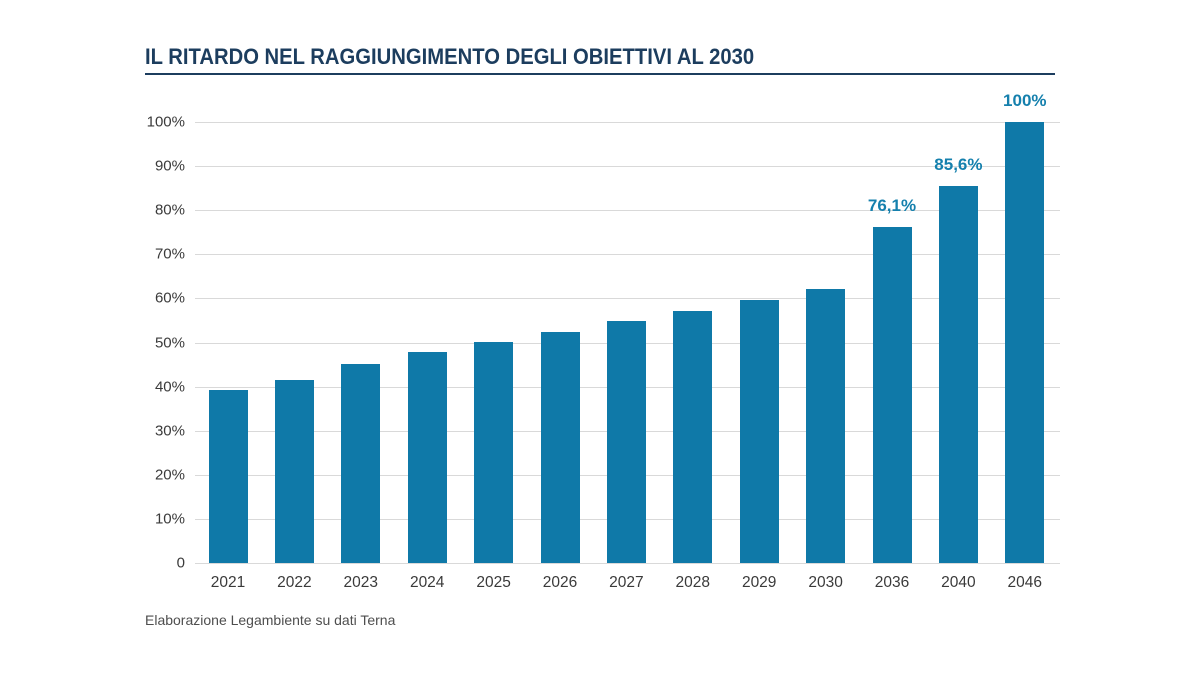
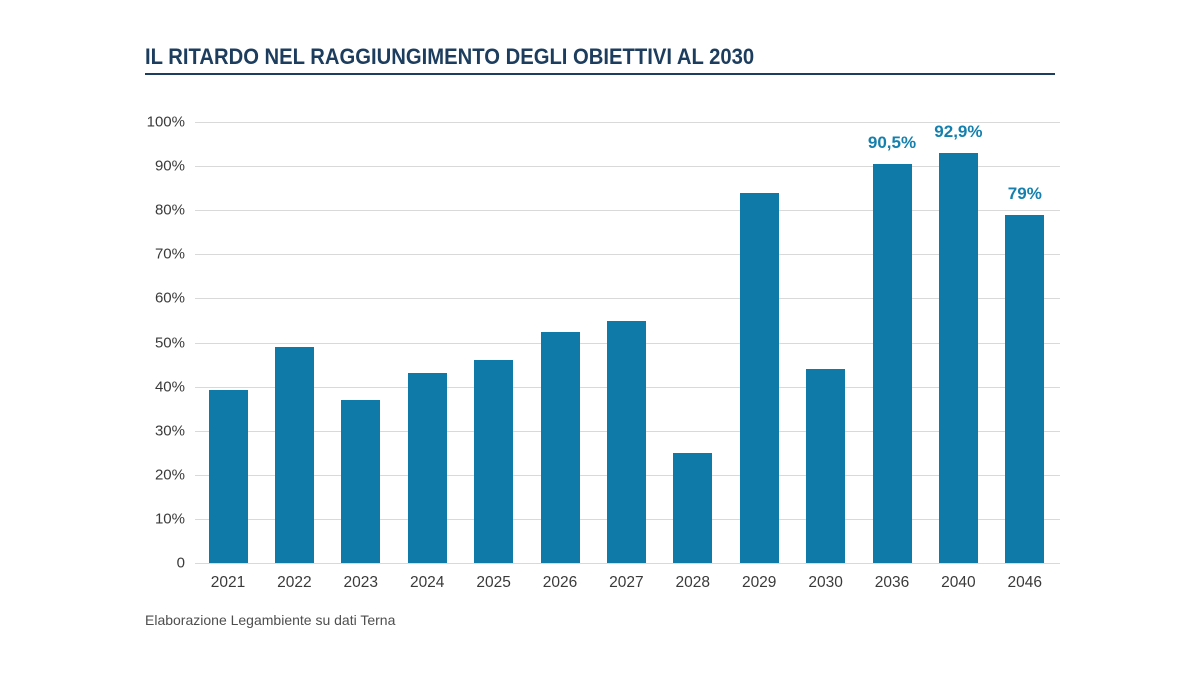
2022: 41% -> 49%
2023: 45% -> 37%
2024: 48% -> 43%
2025: 50% -> 46%
2028: 57% -> 25%
2029: 60% -> 84%
2030: 62% -> 44%
2036: 76,1% -> 90,5%
2040: 85,6% -> 92,9%
2046: 100% -> 79%
